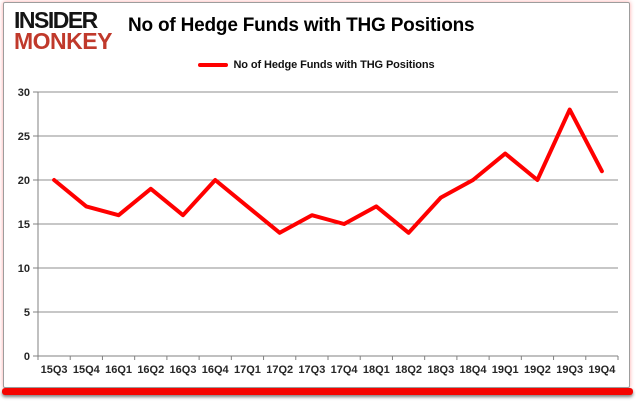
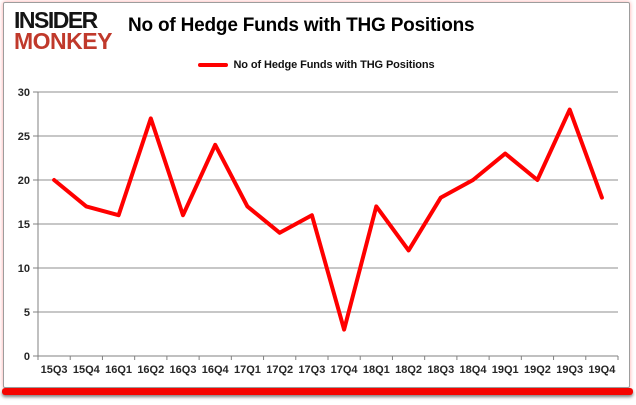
16Q2: 19 -> 27
16Q4: 20 -> 24
17Q4: 15 -> 3
18Q2: 14 -> 12
19Q4: 21 -> 18
